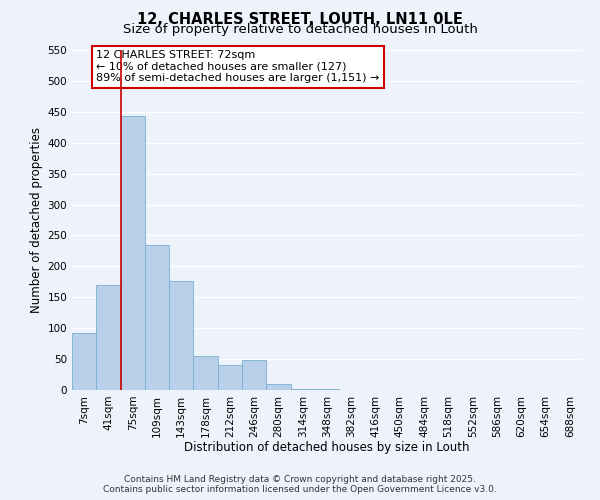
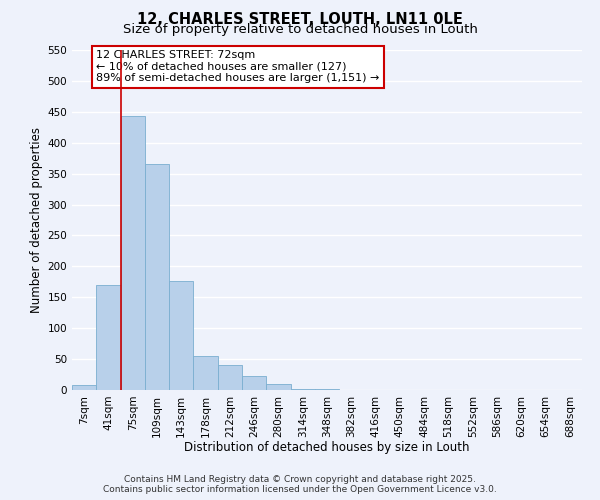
7sqm: 92 -> 8
109sqm: 234 -> 365
246sqm: 48 -> 22
